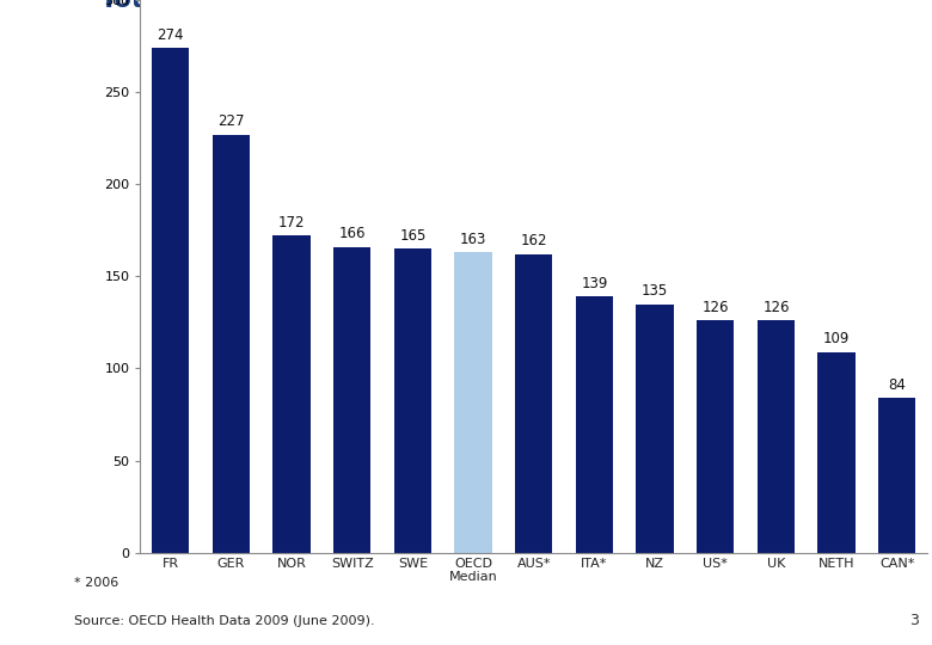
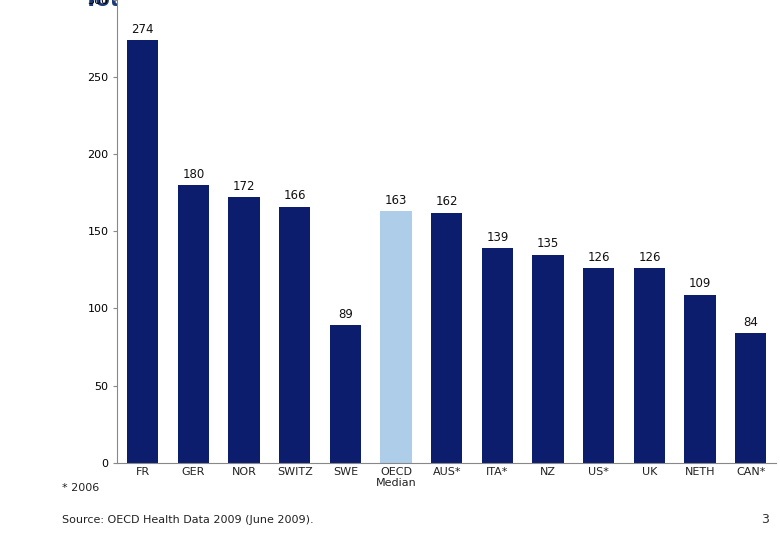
GER: 227 -> 180
SWE: 165 -> 89
